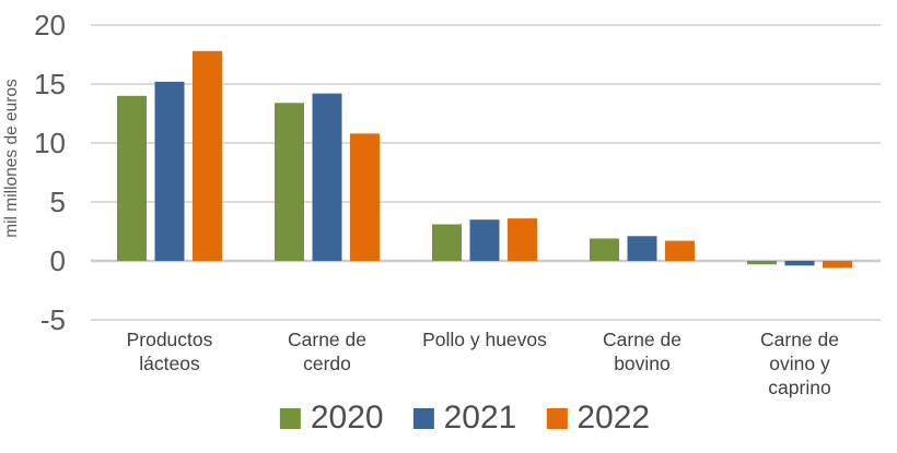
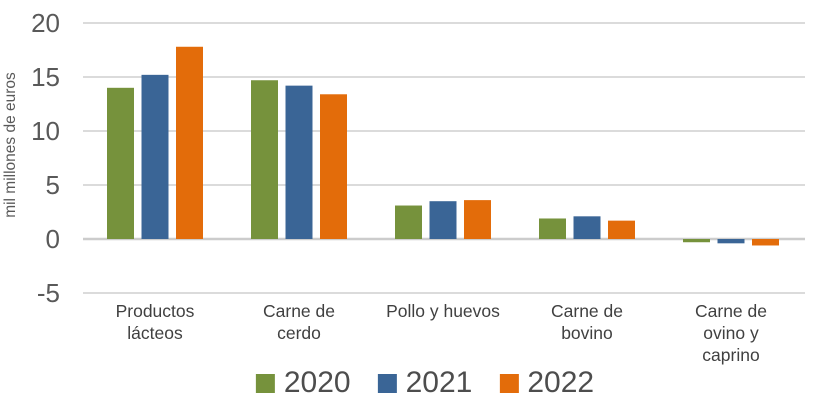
2020/Carne de cerdo: 13.4 -> 14.7
2022/Carne de cerdo: 10.8 -> 13.4
